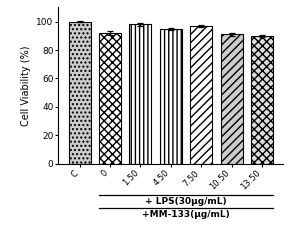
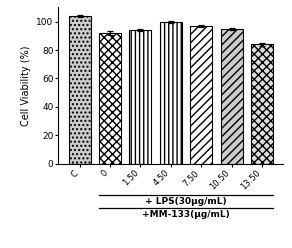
C: 100 -> 104
1.50: 98 -> 94
4.50: 95 -> 100
10.50: 91 -> 95
13.50: 90 -> 84
